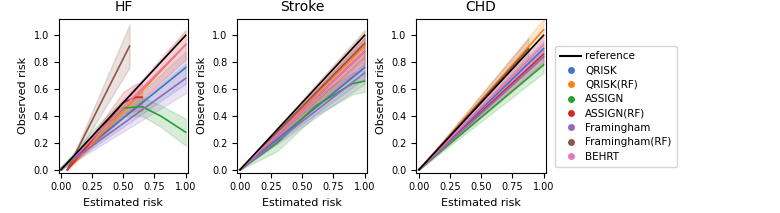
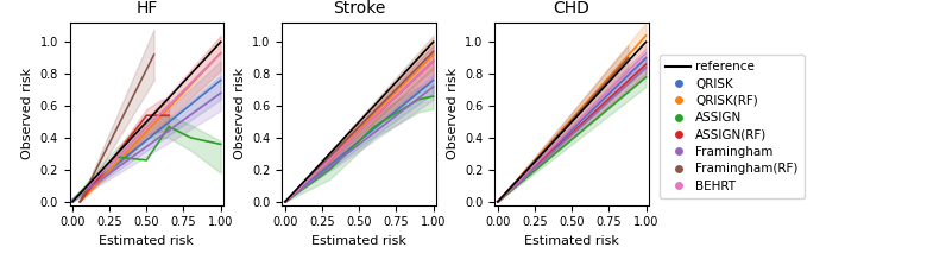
HF/ASSIGN/0.50: 0.46 -> 0.26
HF/ASSIGN(RF)/0.50: 0.50 -> 0.54
HF/ASSIGN/1.00: 0.28 -> 0.36
